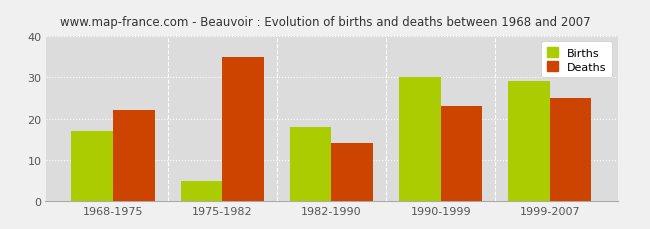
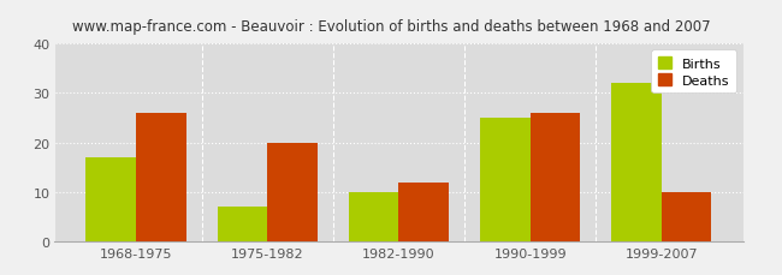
Deaths/1968-1975: 22 -> 26
Births/1975-1982: 5 -> 7
Deaths/1975-1982: 35 -> 20
Births/1982-1990: 18 -> 10
Deaths/1982-1990: 14 -> 12
Births/1990-1999: 30 -> 25
Deaths/1990-1999: 23 -> 26
Births/1999-2007: 29 -> 32
Deaths/1999-2007: 25 -> 10
